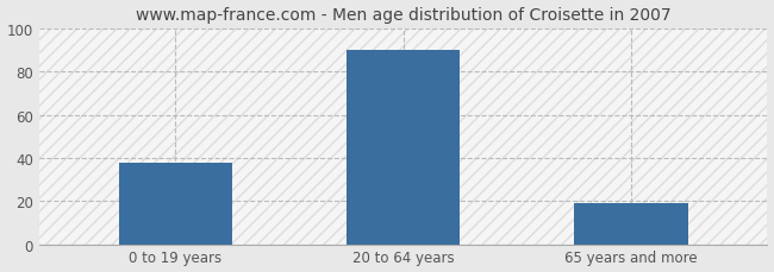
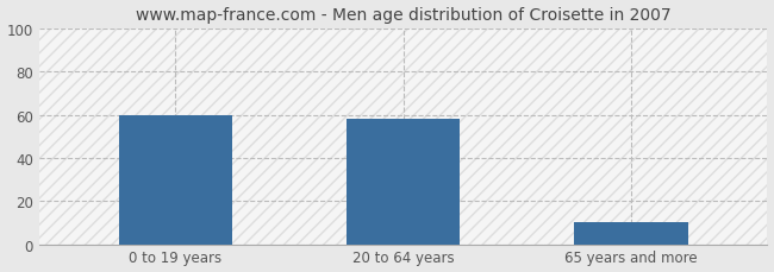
0 to 19 years: 38 -> 60
20 to 64 years: 90 -> 58
65 years and more: 19 -> 10
